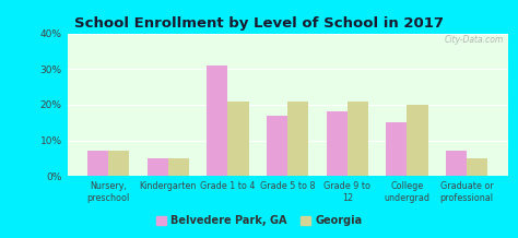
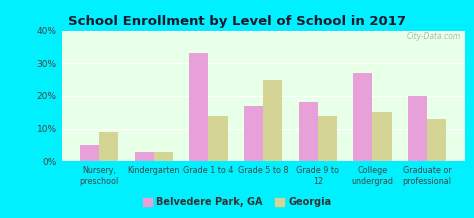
Belvedere Park, GA/Nursery, preschool: 7% -> 5%
Georgia/Nursery, preschool: 7% -> 9%
Belvedere Park, GA/Kindergarten: 5% -> 3%
Georgia/Kindergarten: 5% -> 3%
Belvedere Park, GA/Grade 1 to 4: 31% -> 33%
Georgia/Grade 1 to 4: 21% -> 14%
Georgia/Grade 5 to 8: 21% -> 25%
Georgia/Grade 9 to 12: 21% -> 14%
Belvedere Park, GA/College undergrad: 15% -> 27%
Georgia/College undergrad: 20% -> 15%
Belvedere Park, GA/Graduate or professional: 7% -> 20%
Georgia/Graduate or professional: 5% -> 13%
